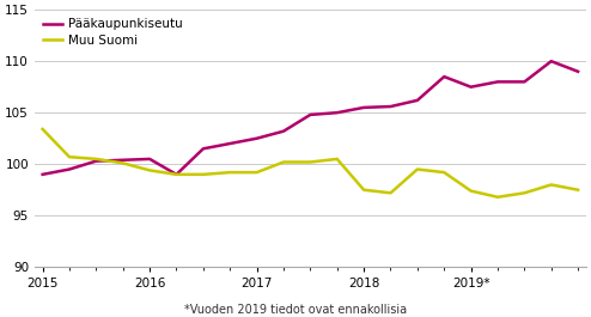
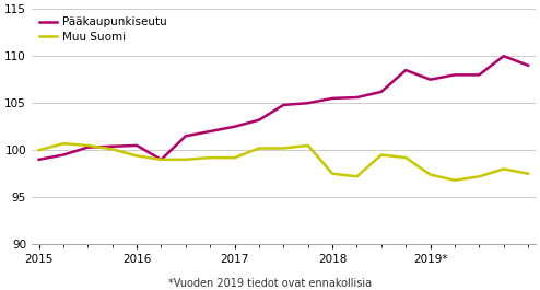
Muu Suomi/2015: 103.4 -> 100.0
